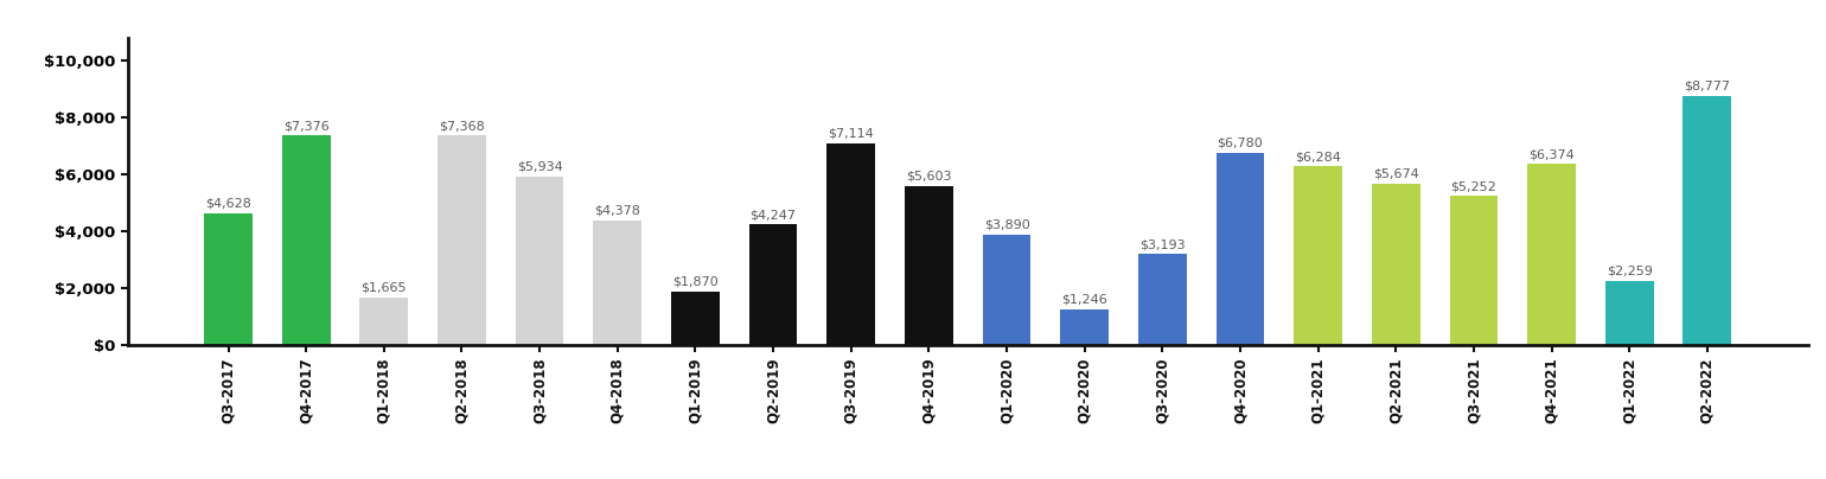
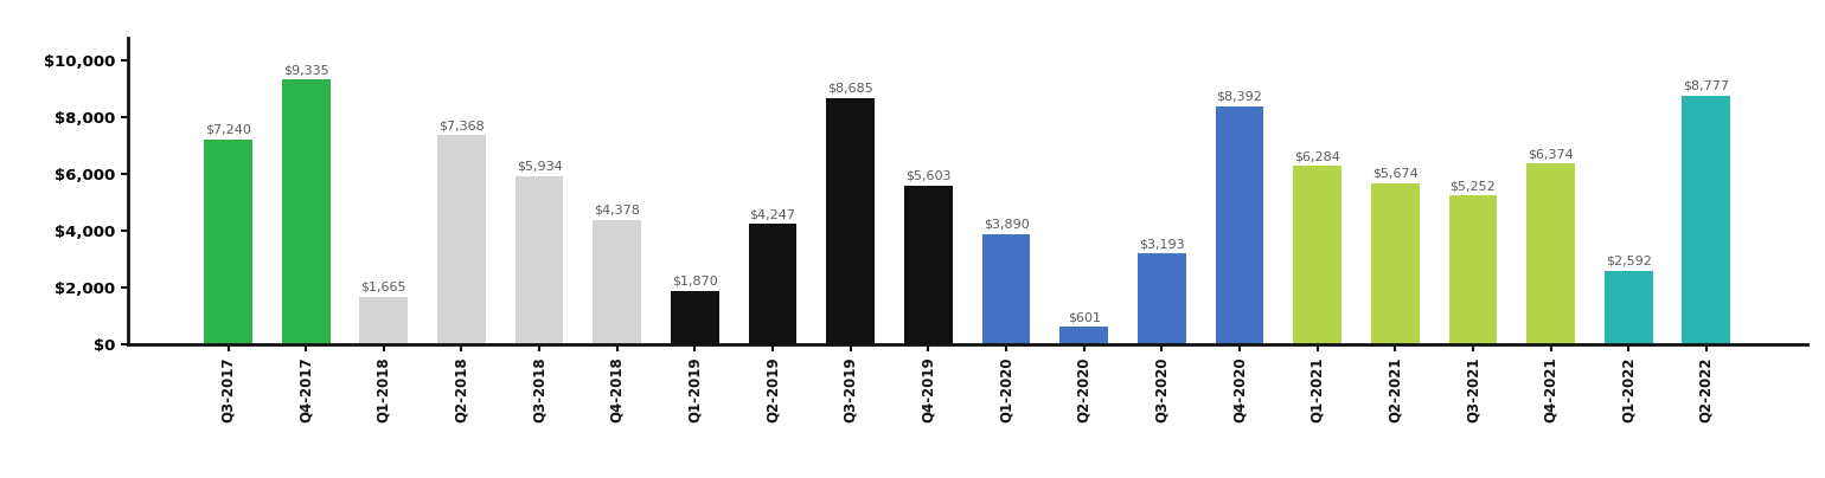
Q3-2017: $4,628 -> $7,240
Q4-2017: $7,376 -> $9,335
Q3-2019: $7,114 -> $8,685
Q2-2020: $1,246 -> $601
Q4-2020: $6,780 -> $8,392
Q1-2022: $2,259 -> $2,592
